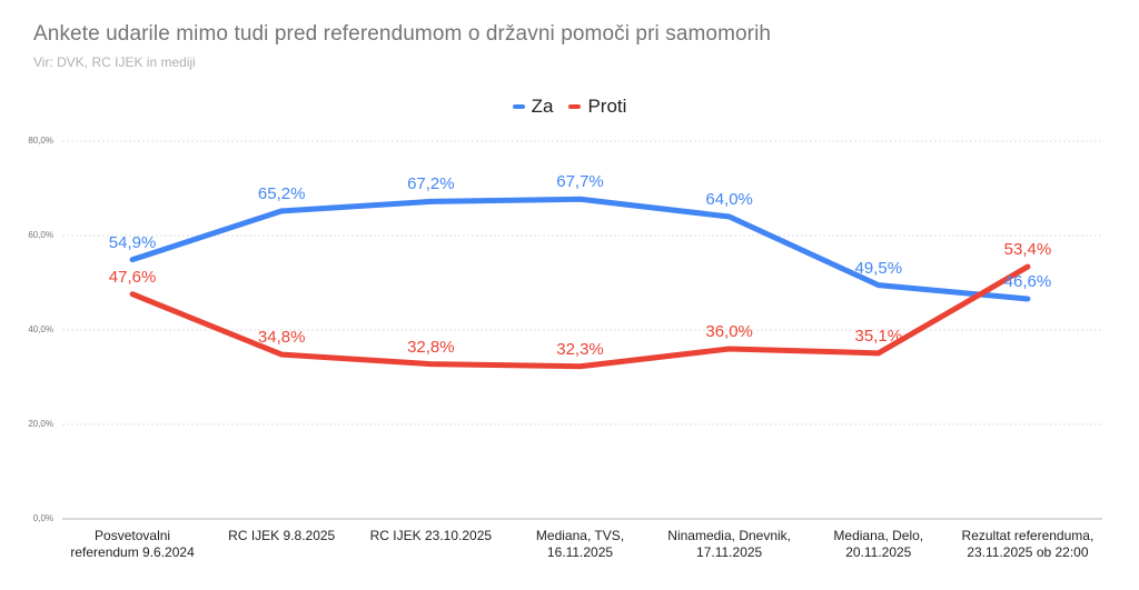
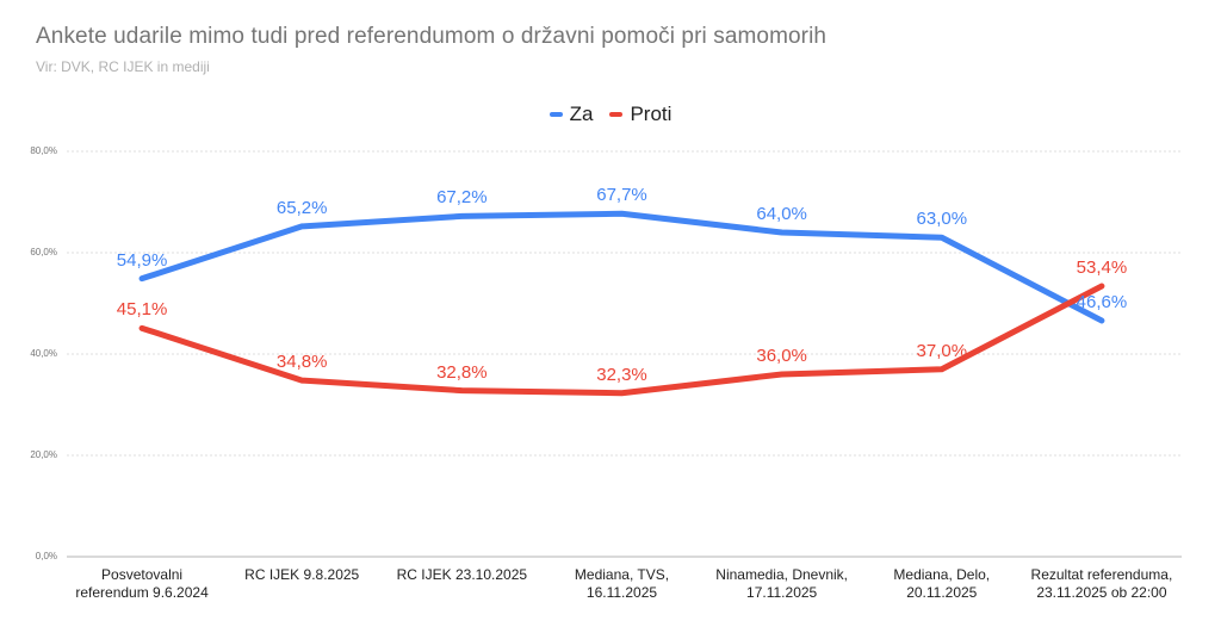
Proti/Posvetovalni referendum 9.6.2024: 47,6% -> 45,1%
Za/Mediana, Delo, 20.11.2025: 49,5% -> 63,0%
Proti/Mediana, Delo, 20.11.2025: 35,1% -> 37,0%
